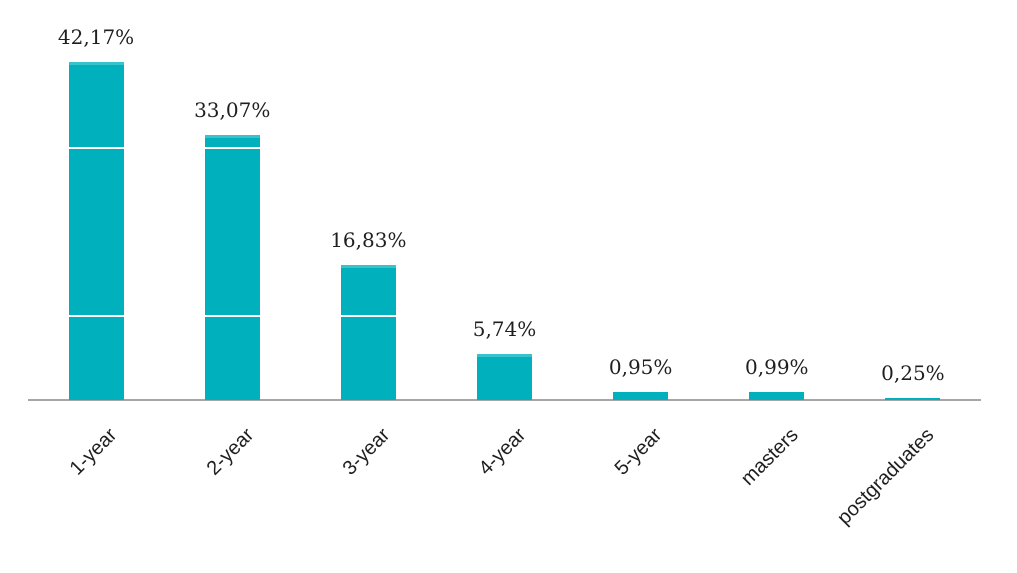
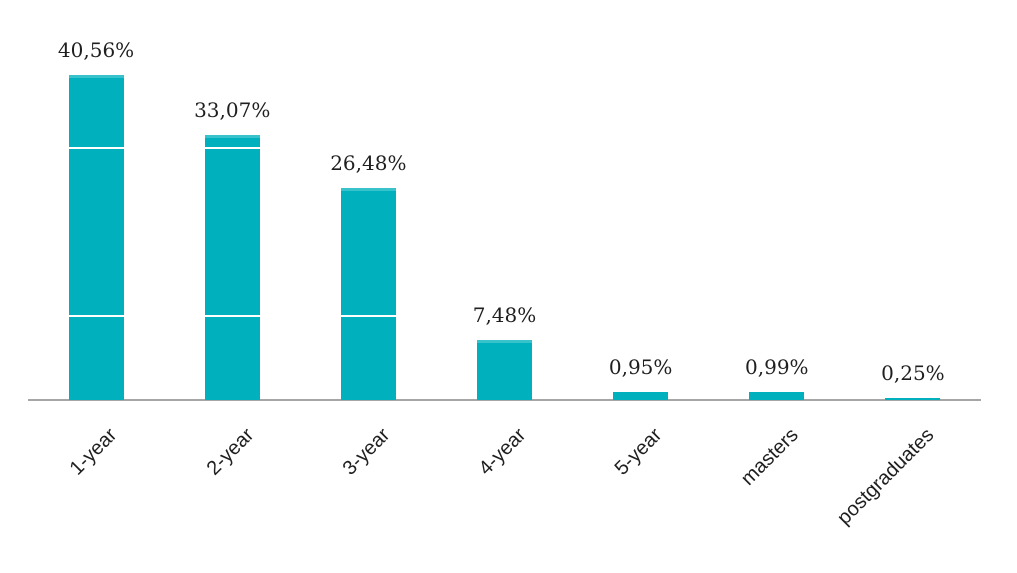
1-year: 42,17% -> 40,56%
3-year: 16,83% -> 26,48%
4-year: 5,74% -> 7,48%
